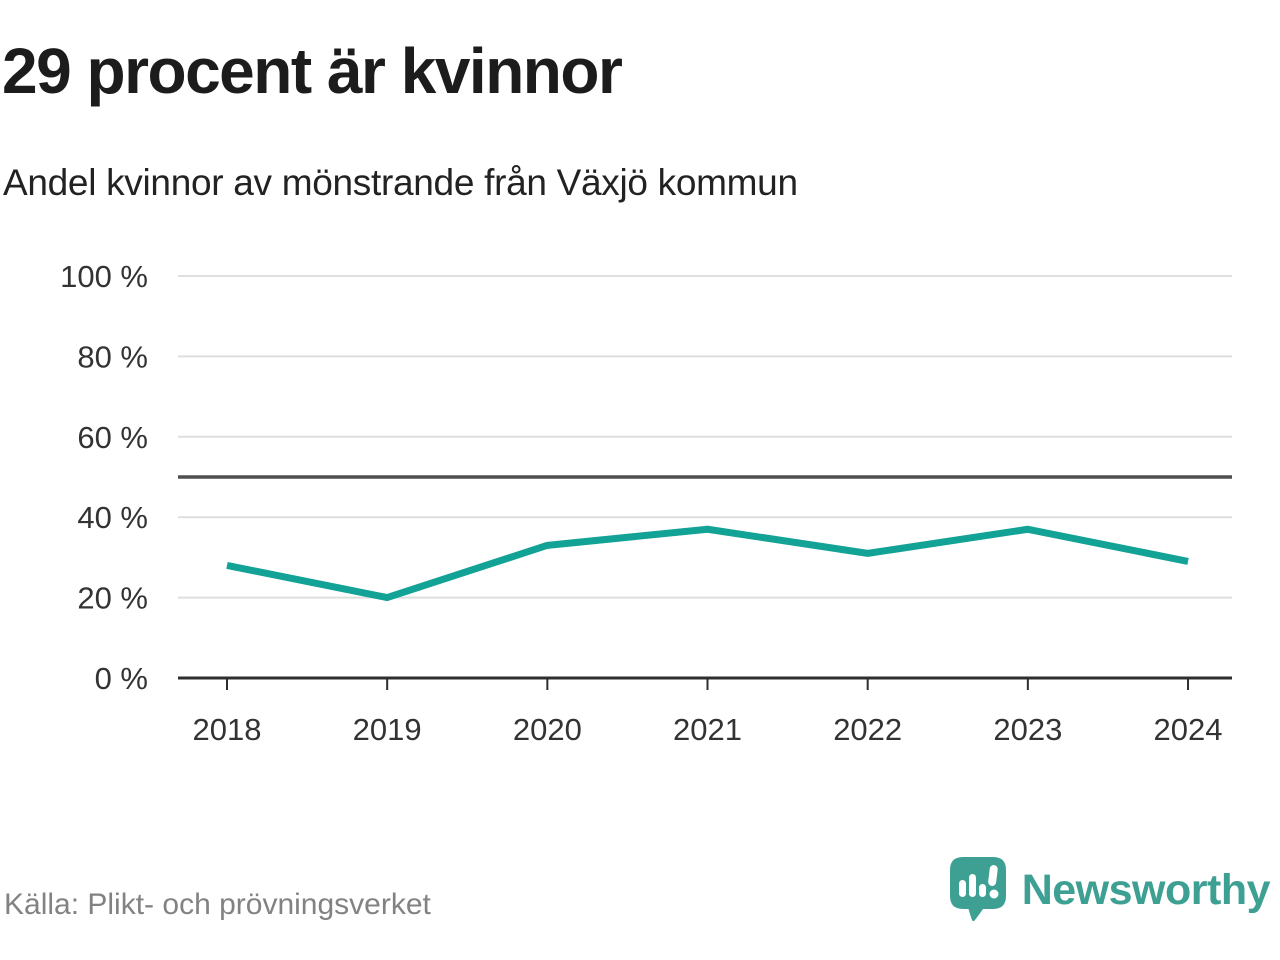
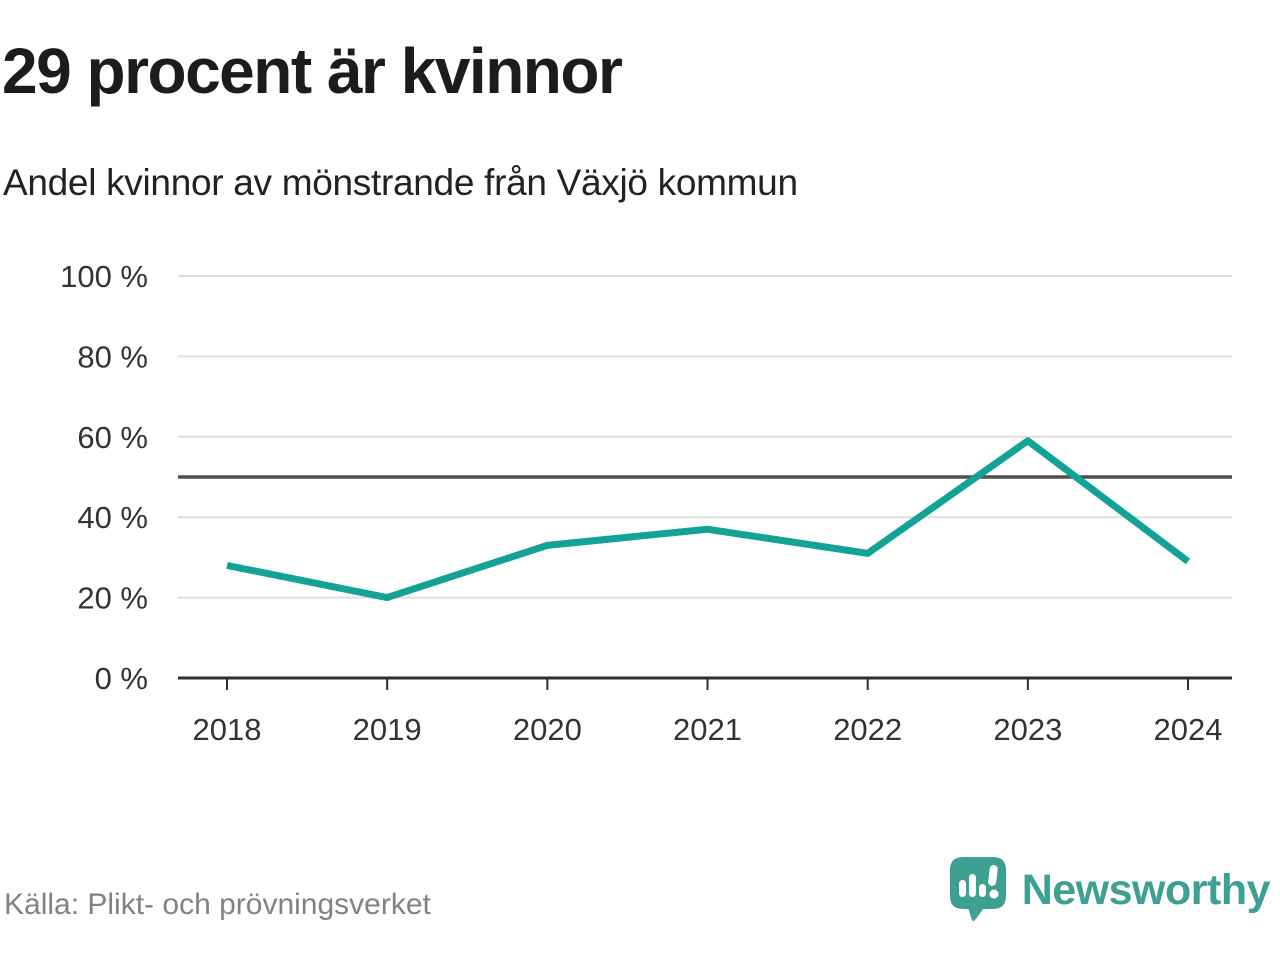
2023: 37% -> 59%
